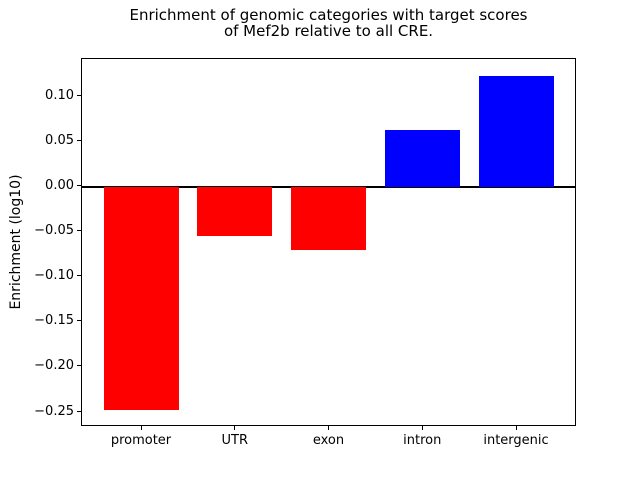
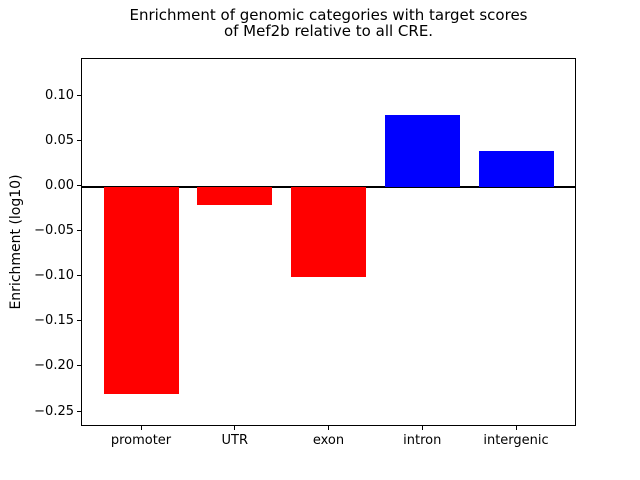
promoter: -0.25 -> -0.23
UTR: -0.06 -> -0.02
exon: -0.07 -> -0.10
intron: 0.06 -> 0.08
intergenic: 0.12 -> 0.04
